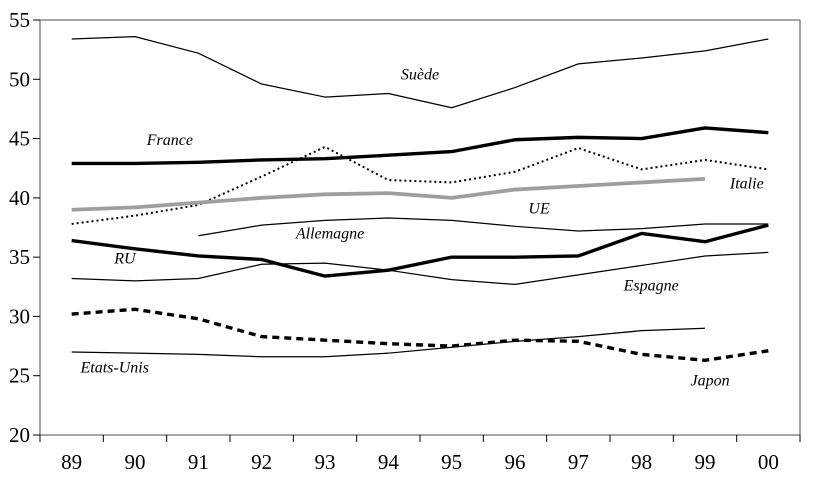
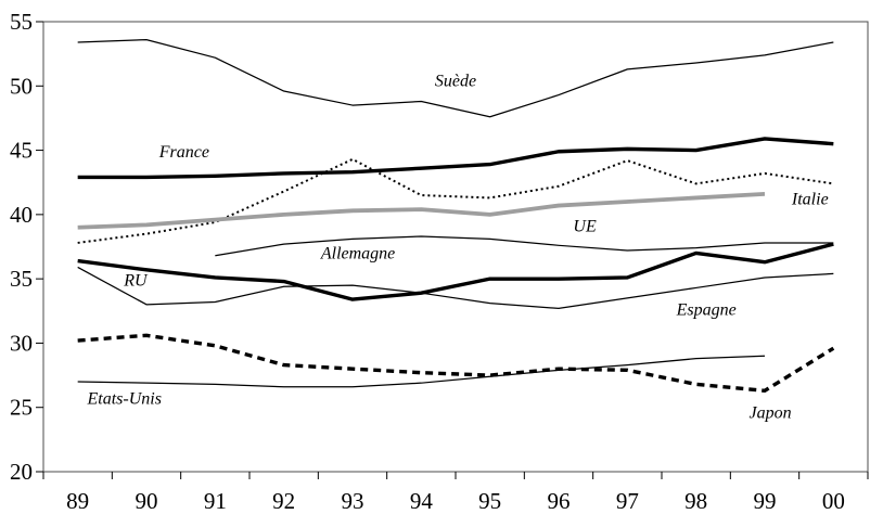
Espagne/89: 33.2 -> 35.9
Japon/00: 27.1 -> 29.6
